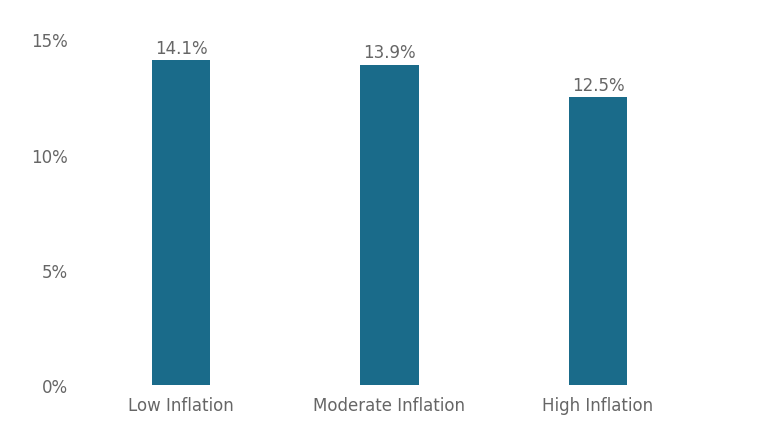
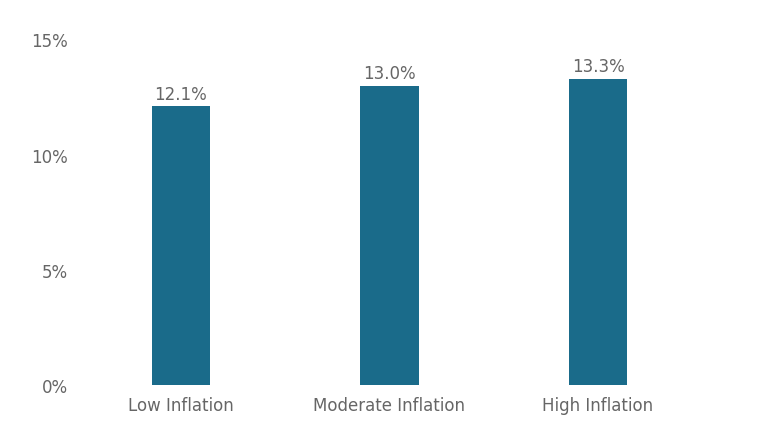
Low Inflation: 14.1% -> 12.1%
Moderate Inflation: 13.9% -> 13.0%
High Inflation: 12.5% -> 13.3%
